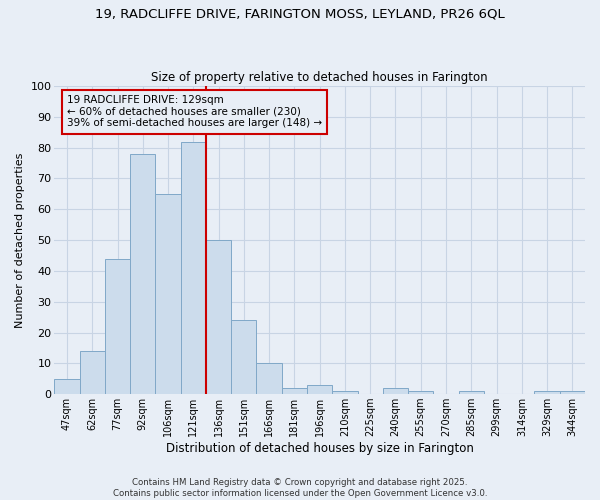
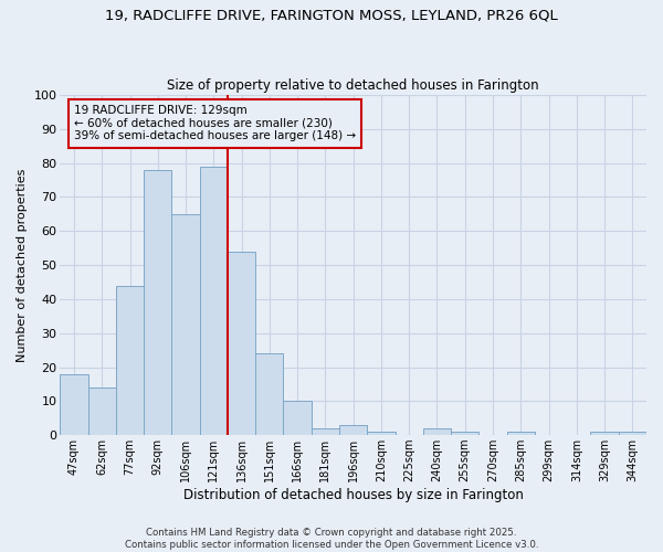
47sqm: 5 -> 18
121sqm: 82 -> 79
136sqm: 50 -> 54
